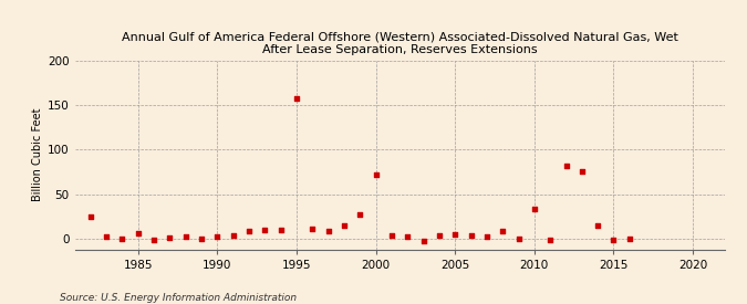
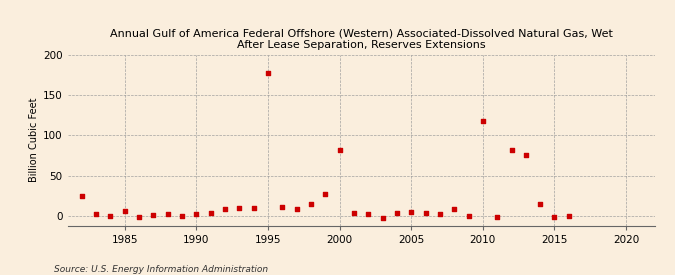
1995: 158 -> 178
2000: 72 -> 82
2010: 33 -> 118
